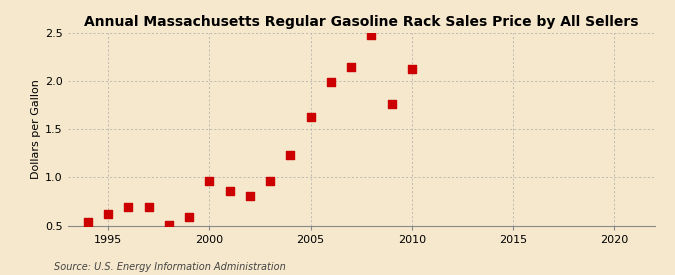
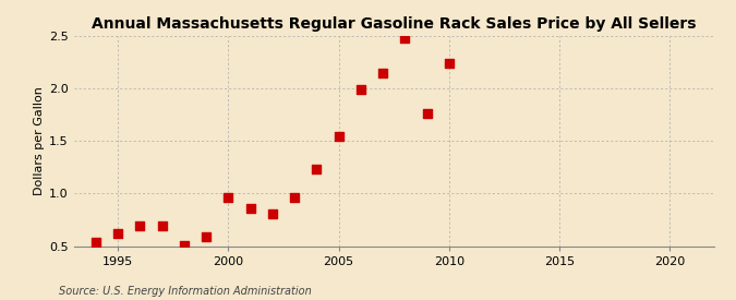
2005: 1.63 -> 1.54
2010: 2.13 -> 2.24
